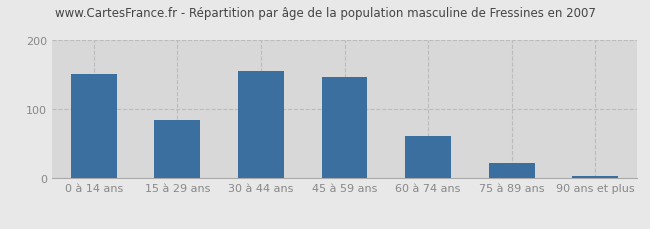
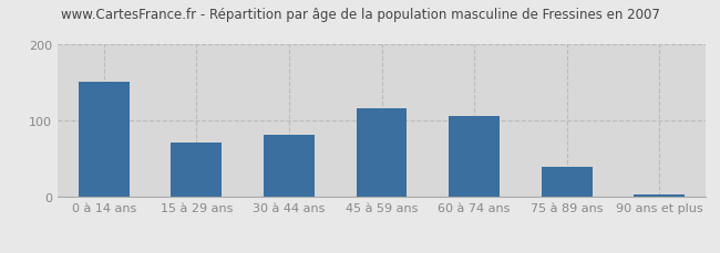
15 à 29 ans: 85 -> 72
30 à 44 ans: 155 -> 82
45 à 59 ans: 147 -> 116
60 à 74 ans: 62 -> 106
75 à 89 ans: 22 -> 40
